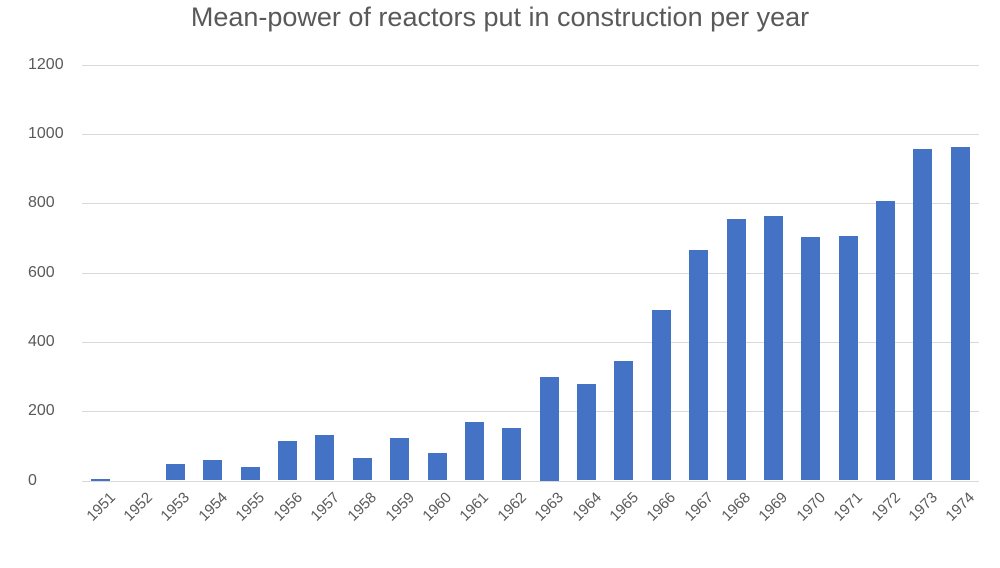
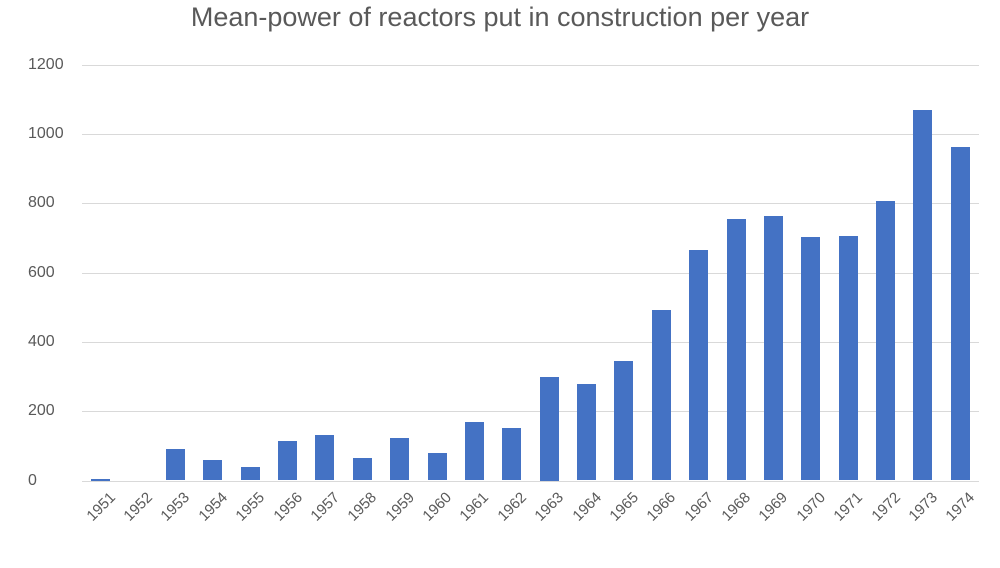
1953: 50 -> 90
1973: 960 -> 1070
